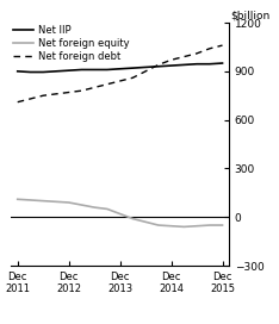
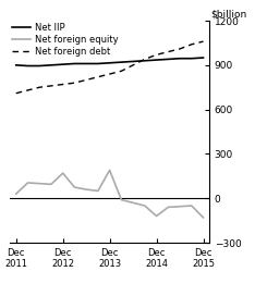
Net foreign equity/Dec 2011: 110 -> 30
Net foreign equity/Dec 2012: 90 -> 170
Net foreign equity/Dec 2013: 20 -> 190
Net foreign equity/Dec 2014: -60 -> -120
Net foreign equity/Dec 2015: -50 -> -130
